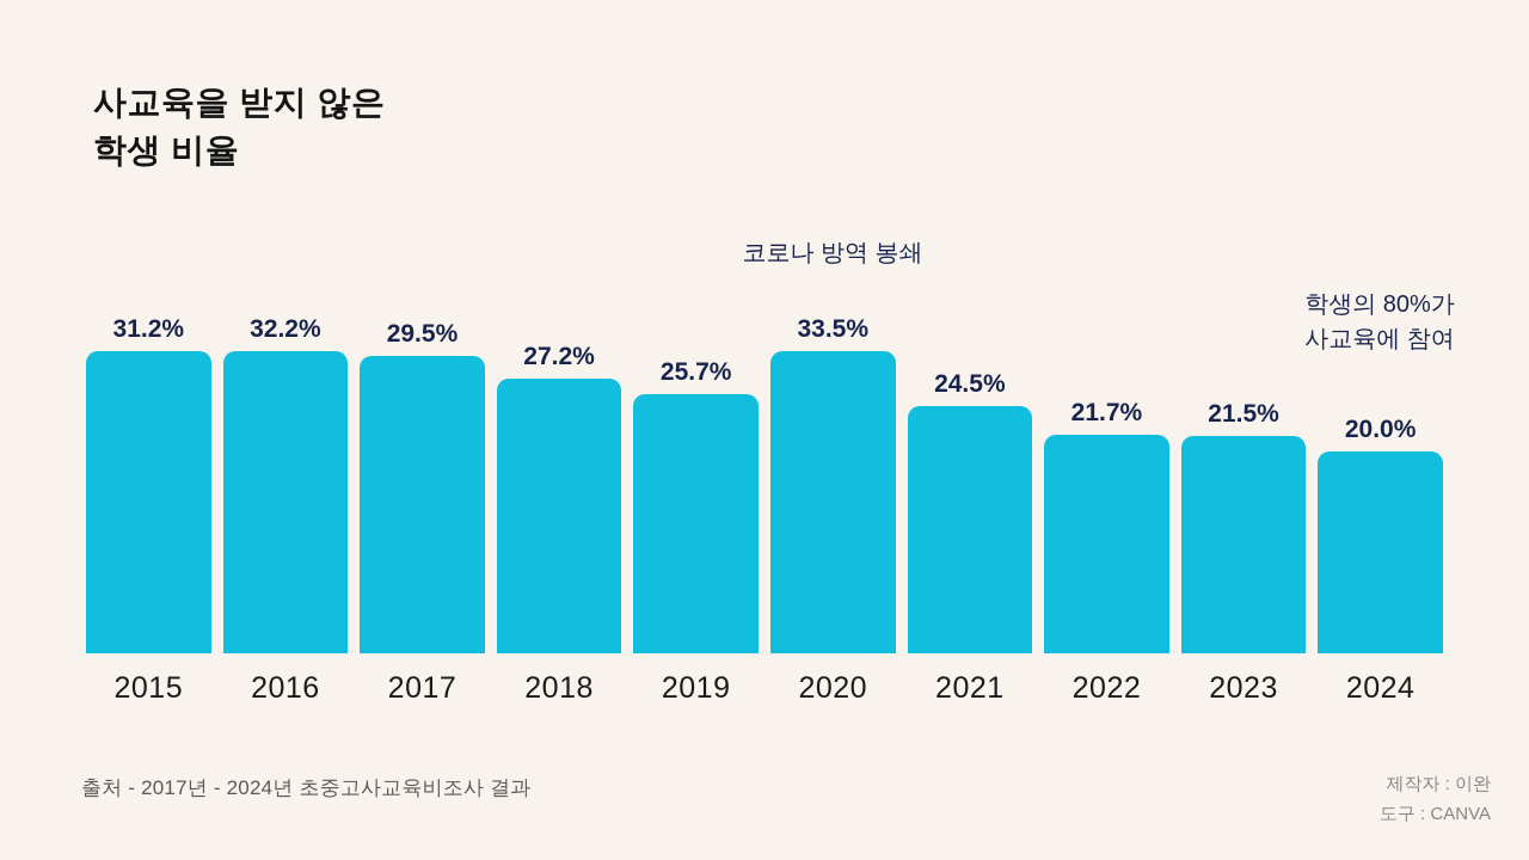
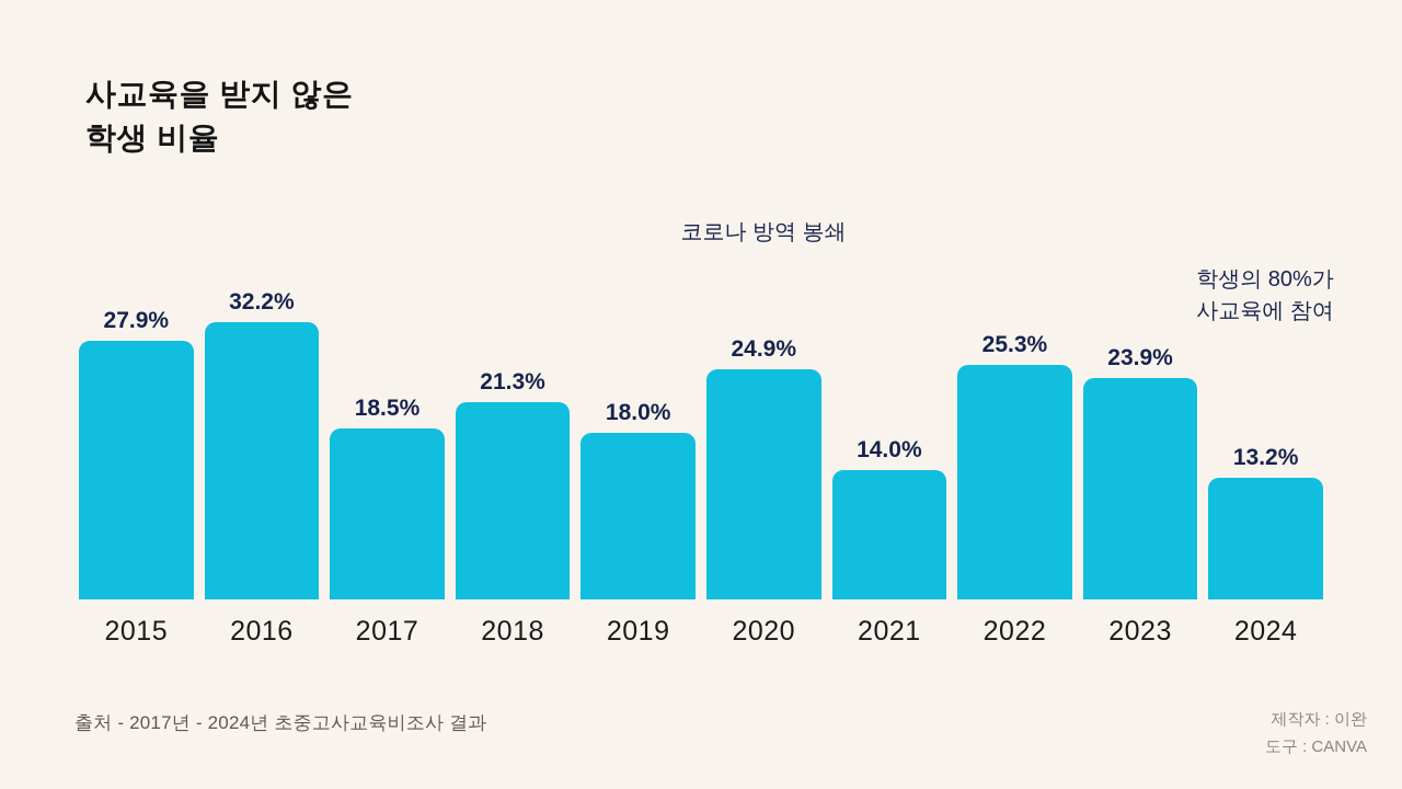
2015: 31.2% -> 27.9%
2017: 29.5% -> 18.5%
2018: 27.2% -> 21.3%
2019: 25.7% -> 18.0%
2020: 33.5% -> 24.9%
2021: 24.5% -> 14.0%
2022: 21.7% -> 25.3%
2023: 21.5% -> 23.9%
2024: 20.0% -> 13.2%
